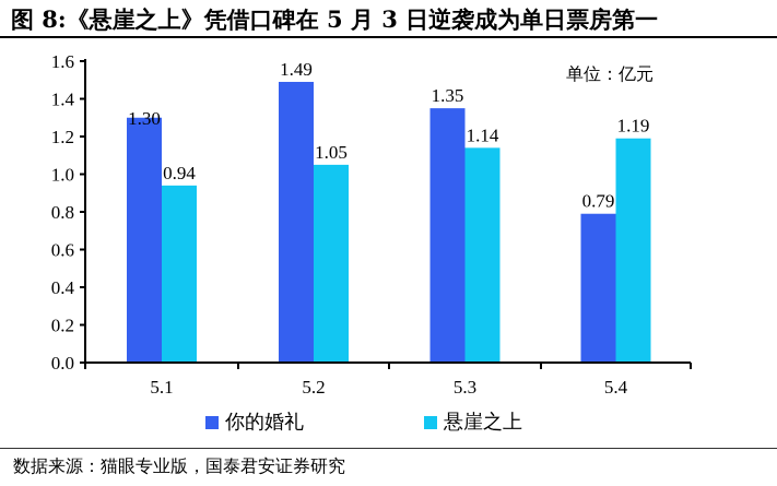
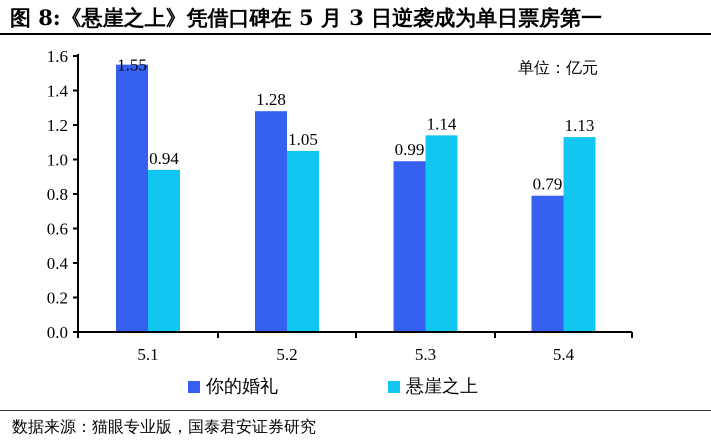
你的婚礼/5.1: 1.30 -> 1.55
你的婚礼/5.2: 1.49 -> 1.28
你的婚礼/5.3: 1.35 -> 0.99
悬崖之上/5.4: 1.19 -> 1.13
